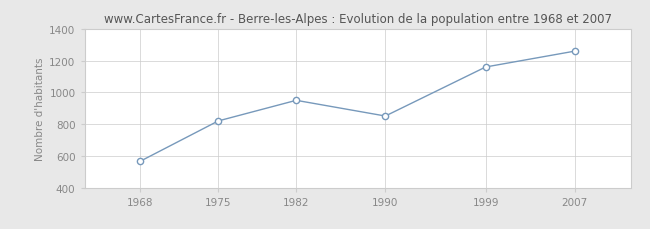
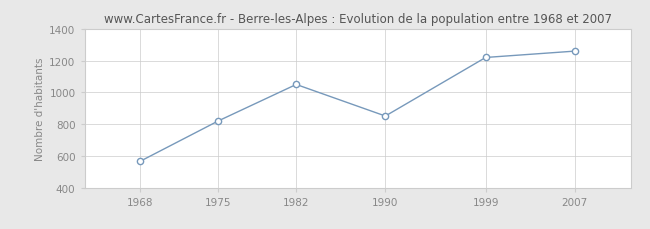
1982: 950 -> 1050
1999: 1160 -> 1220
